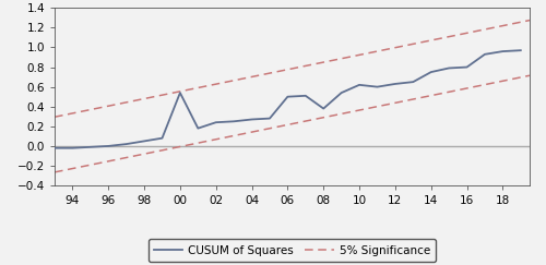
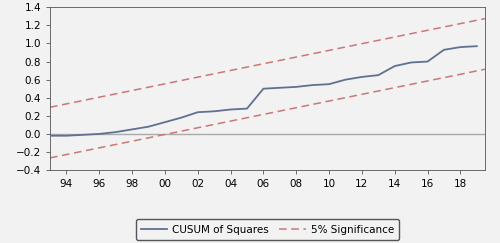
00: 0.54 -> 0.13
08: 0.38 -> 0.52
10: 0.62 -> 0.55
